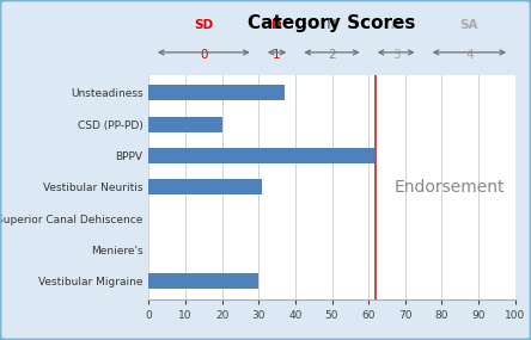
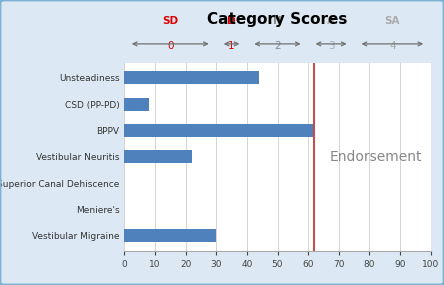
Unsteadiness: 37 -> 44
CSD (PP-PD): 20 -> 8
Vestibular Neuritis: 31 -> 22
